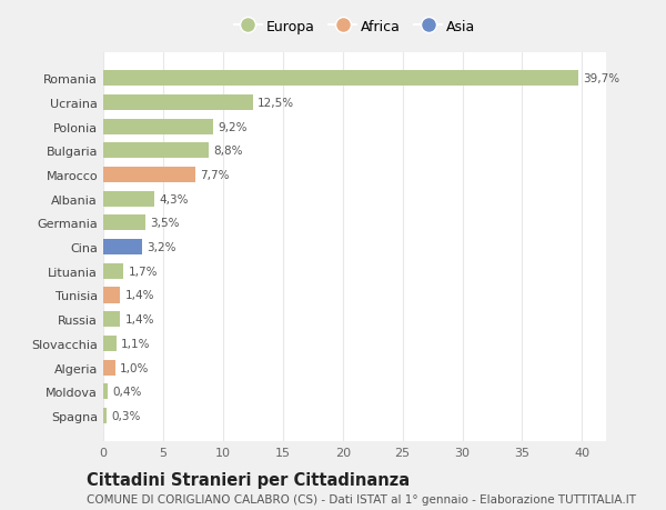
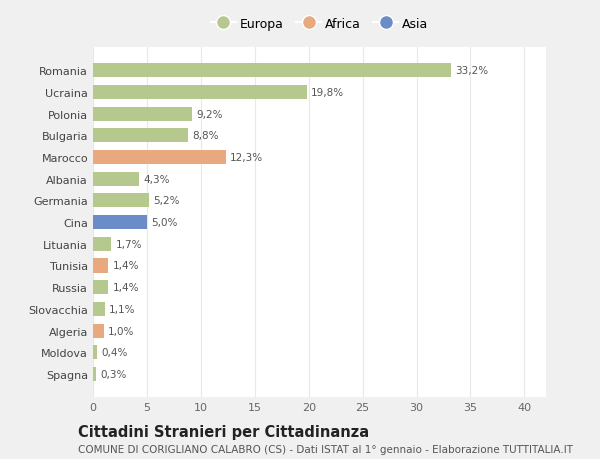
Romania: 39,7% -> 33,2%
Ucraina: 12,5% -> 19,8%
Marocco: 7,7% -> 12,3%
Germania: 3,5% -> 5,2%
Cina: 3,2% -> 5,0%
